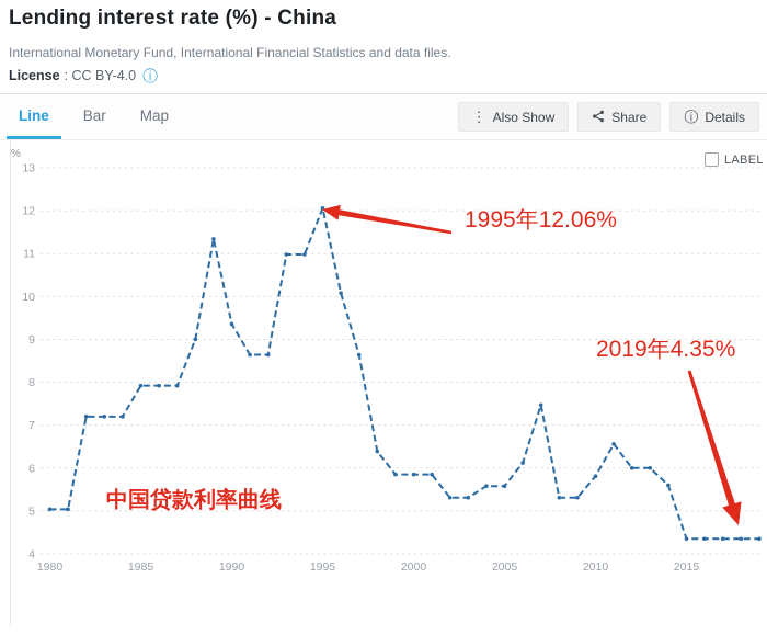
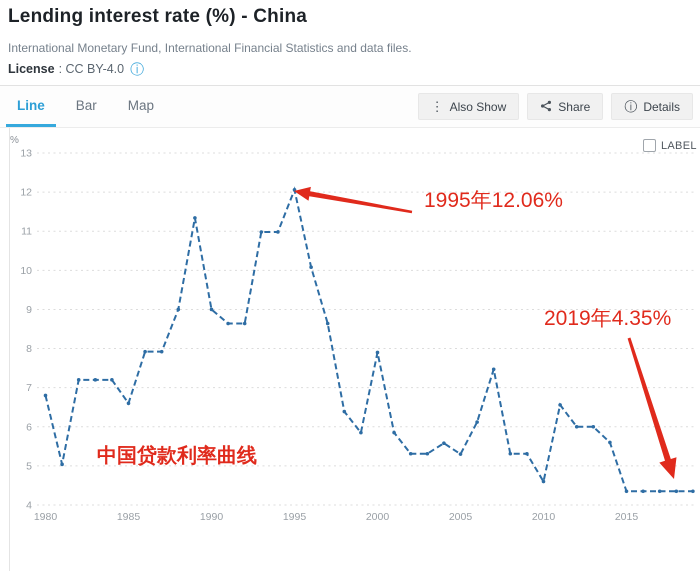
1980: 5.0 -> 6.8
1985: 7.9 -> 6.6
1990: 9.4 -> 9.0
2000: 5.8 -> 7.9
2005: 5.6 -> 5.3
2010: 5.8 -> 4.6
